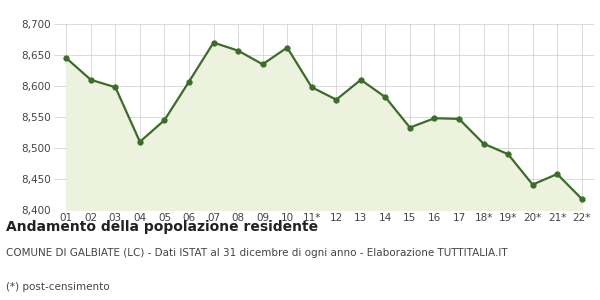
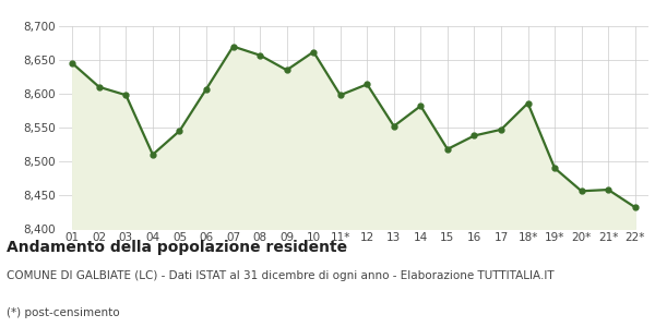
12: 8,578 -> 8,614
13: 8,610 -> 8,552
15: 8,533 -> 8,518
16: 8,548 -> 8,538
18*: 8,507 -> 8,586
20*: 8,441 -> 8,456
22*: 8,418 -> 8,432
